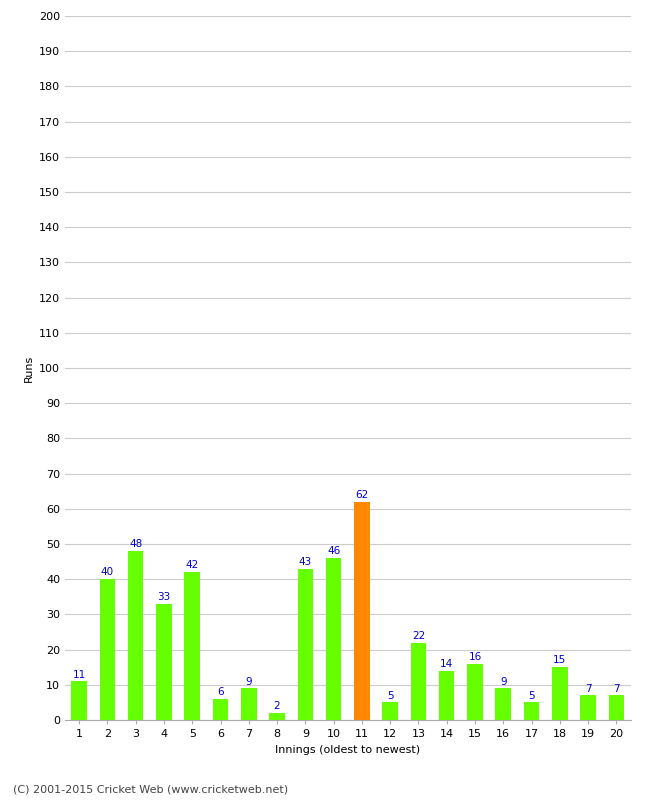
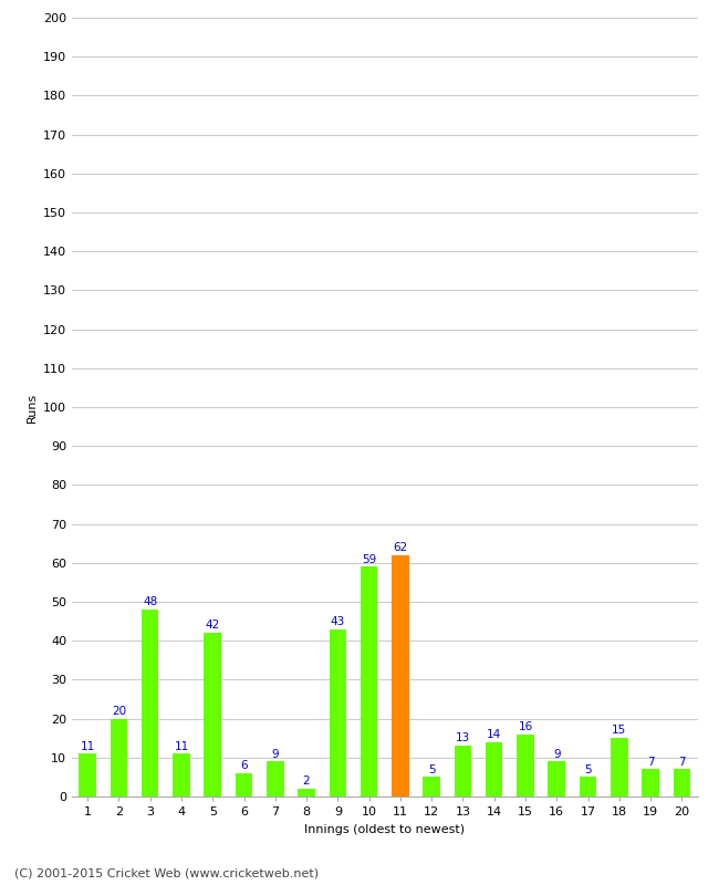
2: 40 -> 20
4: 33 -> 11
10: 46 -> 59
13: 22 -> 13
